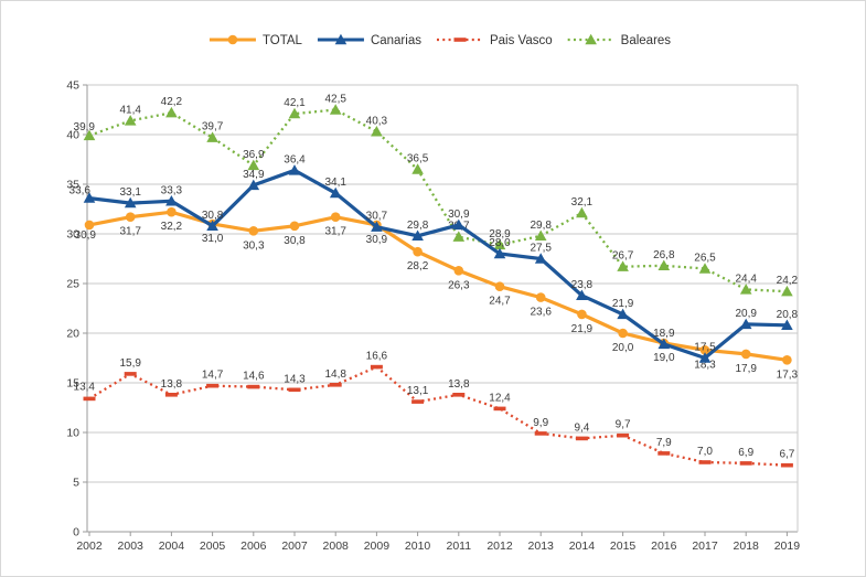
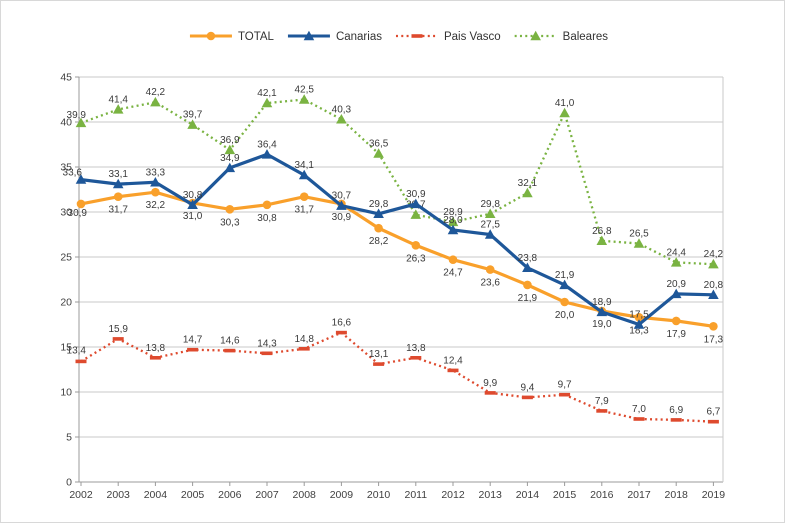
Baleares/2015: 26,7 -> 41,0
